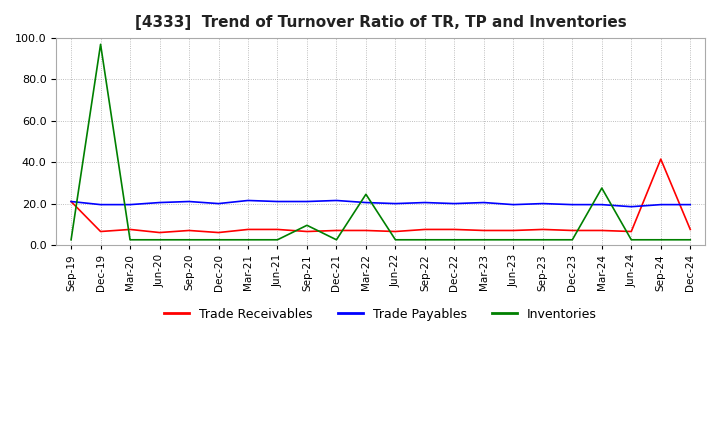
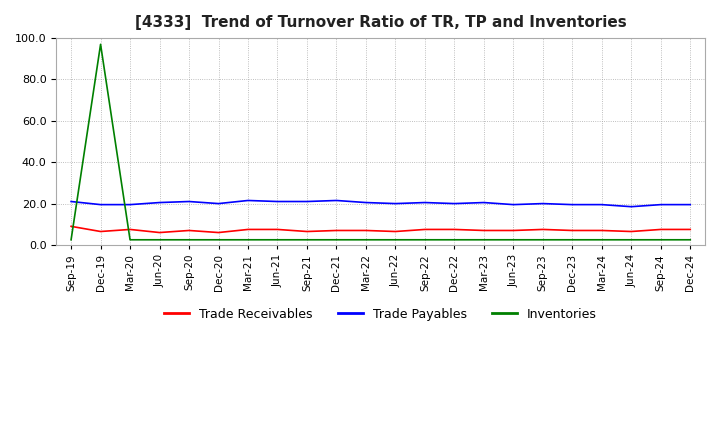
Trade Receivables/Sep-19: 21.0 -> 9.0
Inventories/Sep-21: 9.5 -> 2.5
Inventories/Mar-22: 24.5 -> 2.5
Inventories/Mar-24: 27.5 -> 2.5
Trade Receivables/Sep-24: 41.5 -> 7.5
